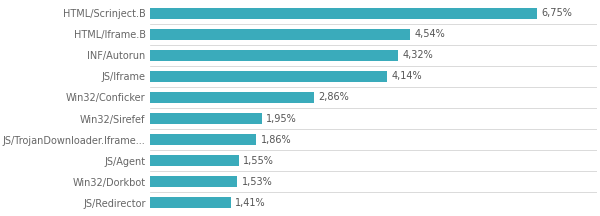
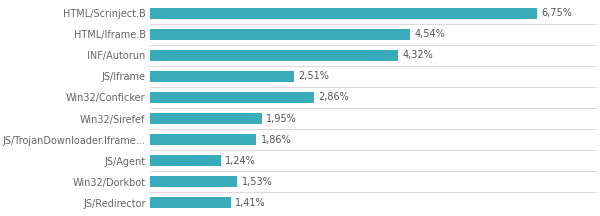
JS/Iframe: 4,14% -> 2,51%
JS/Agent: 1,55% -> 1,24%
